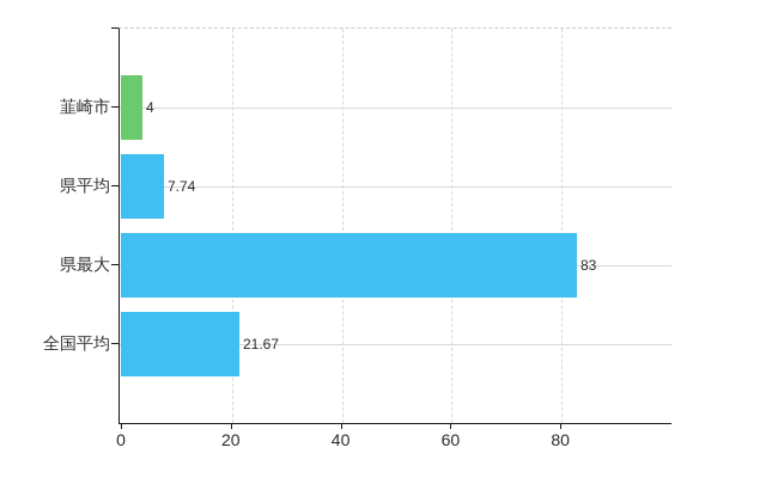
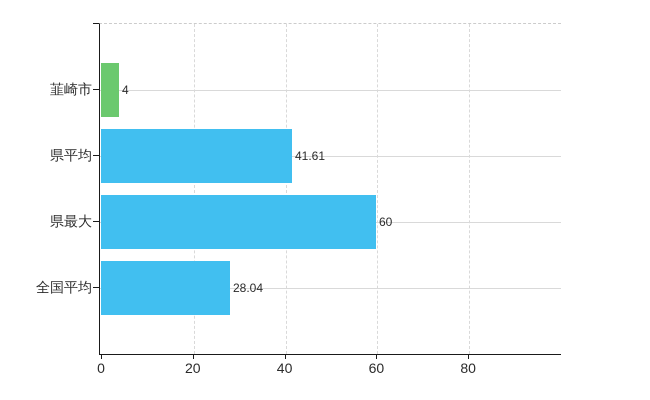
県平均: 7.74 -> 41.61
県最大: 83 -> 60
全国平均: 21.67 -> 28.04
